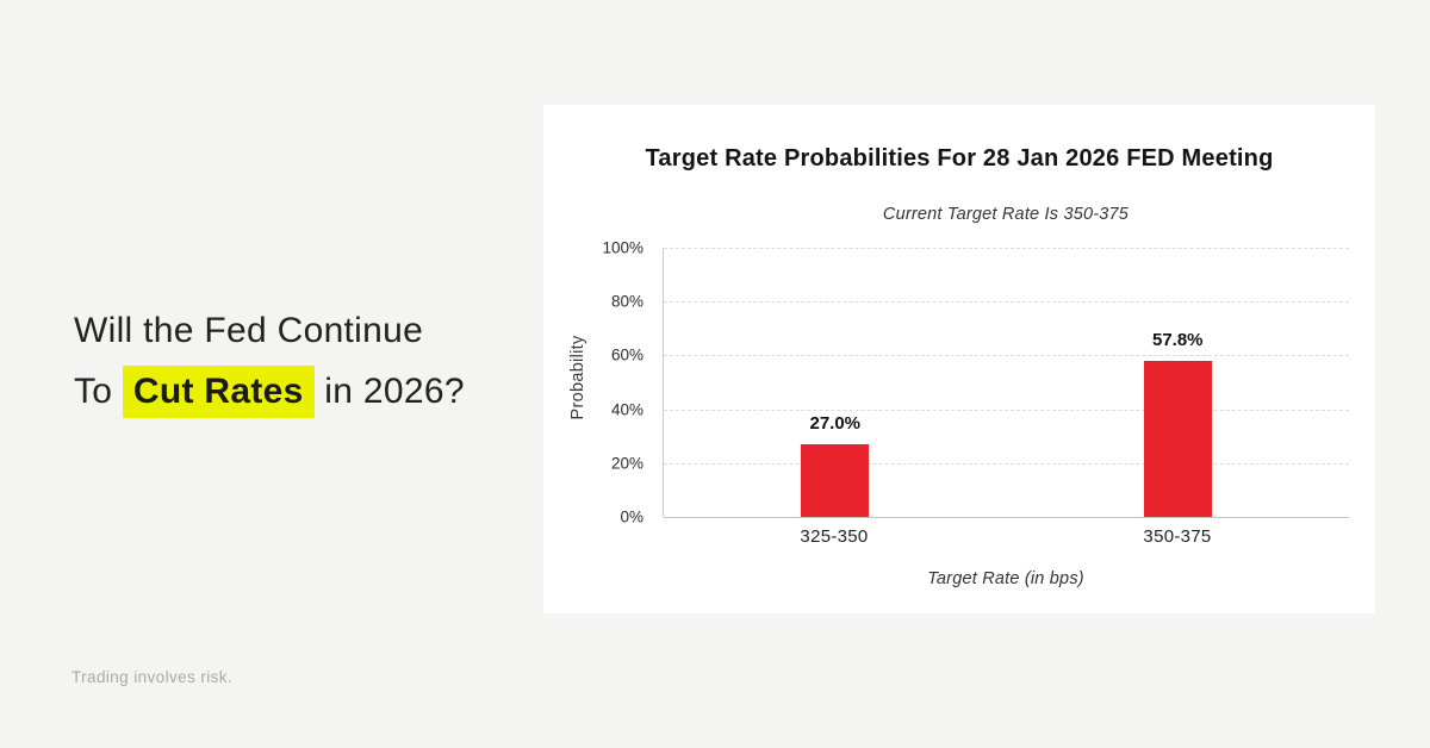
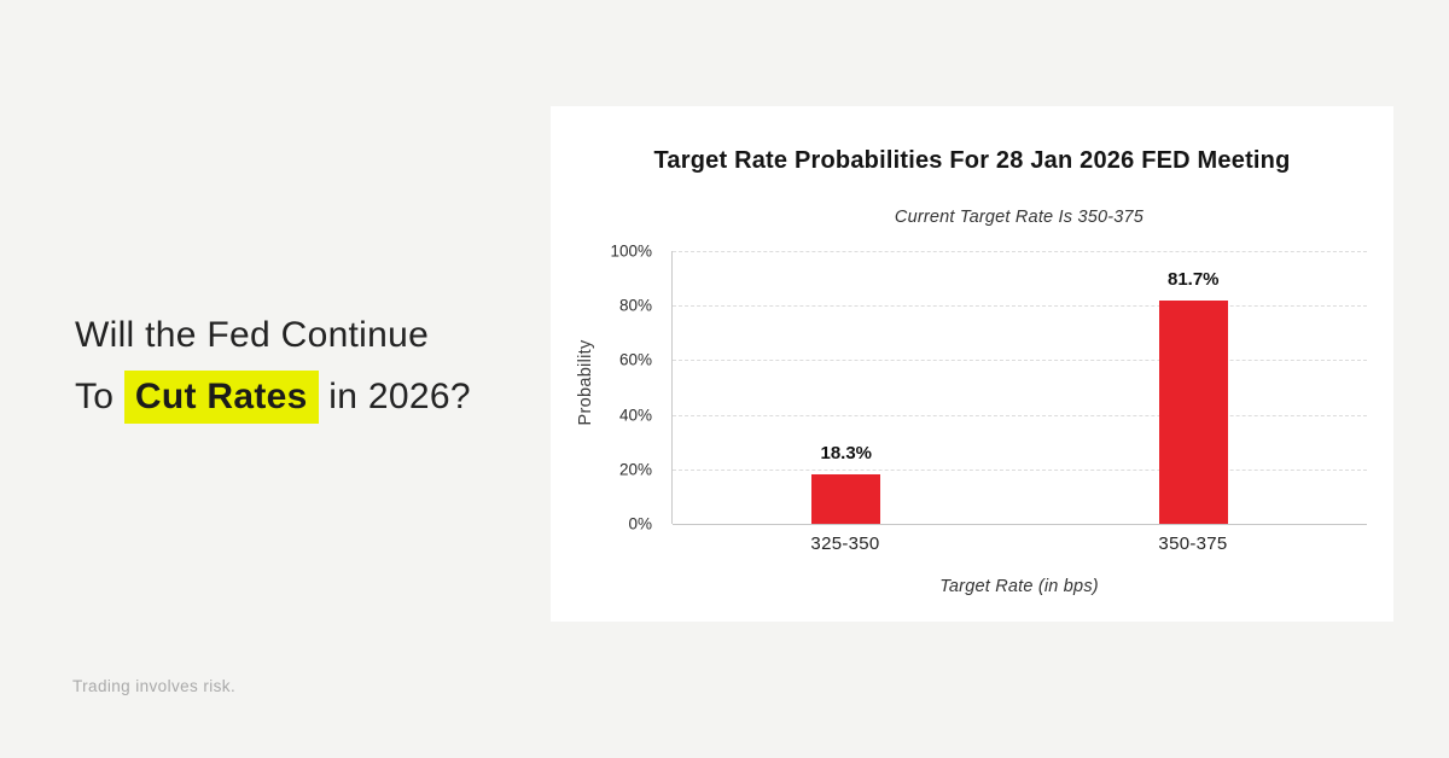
325-350: 27.0% -> 18.3%
350-375: 57.8% -> 81.7%
